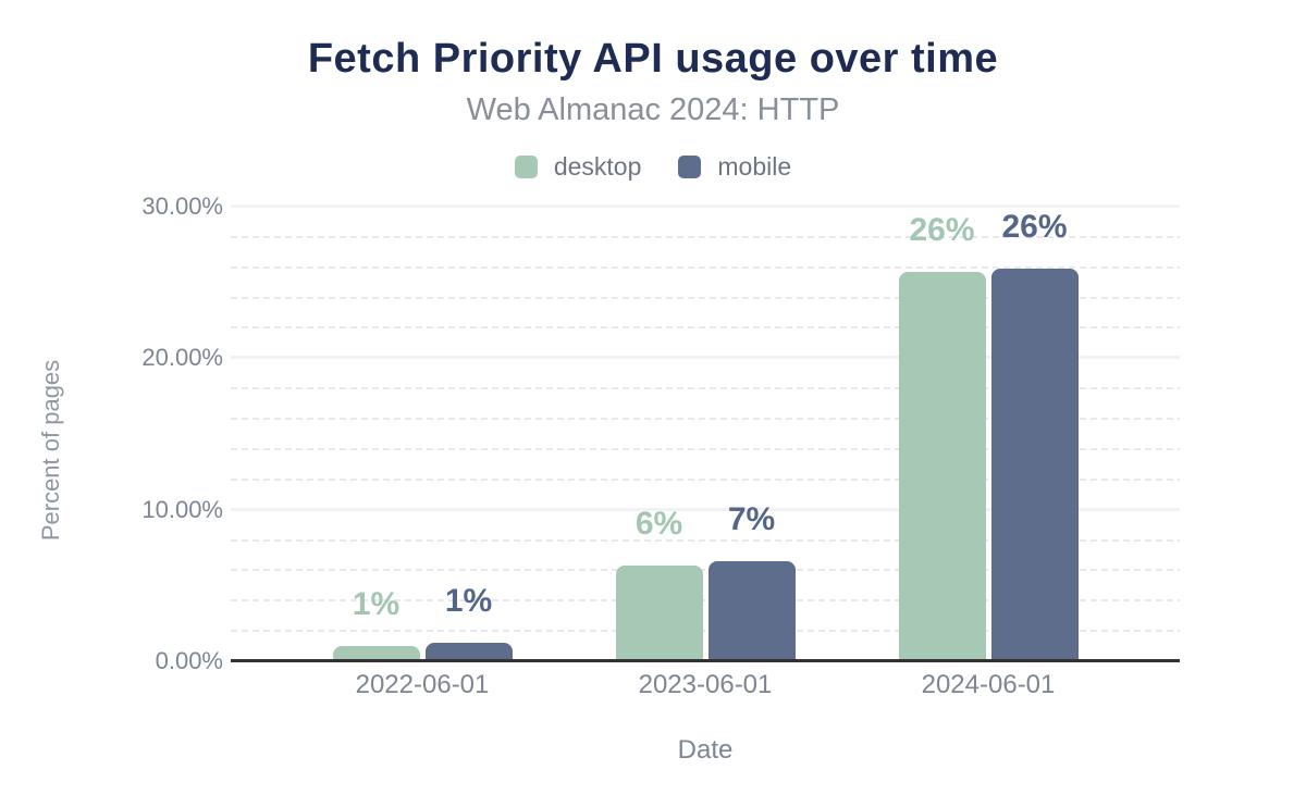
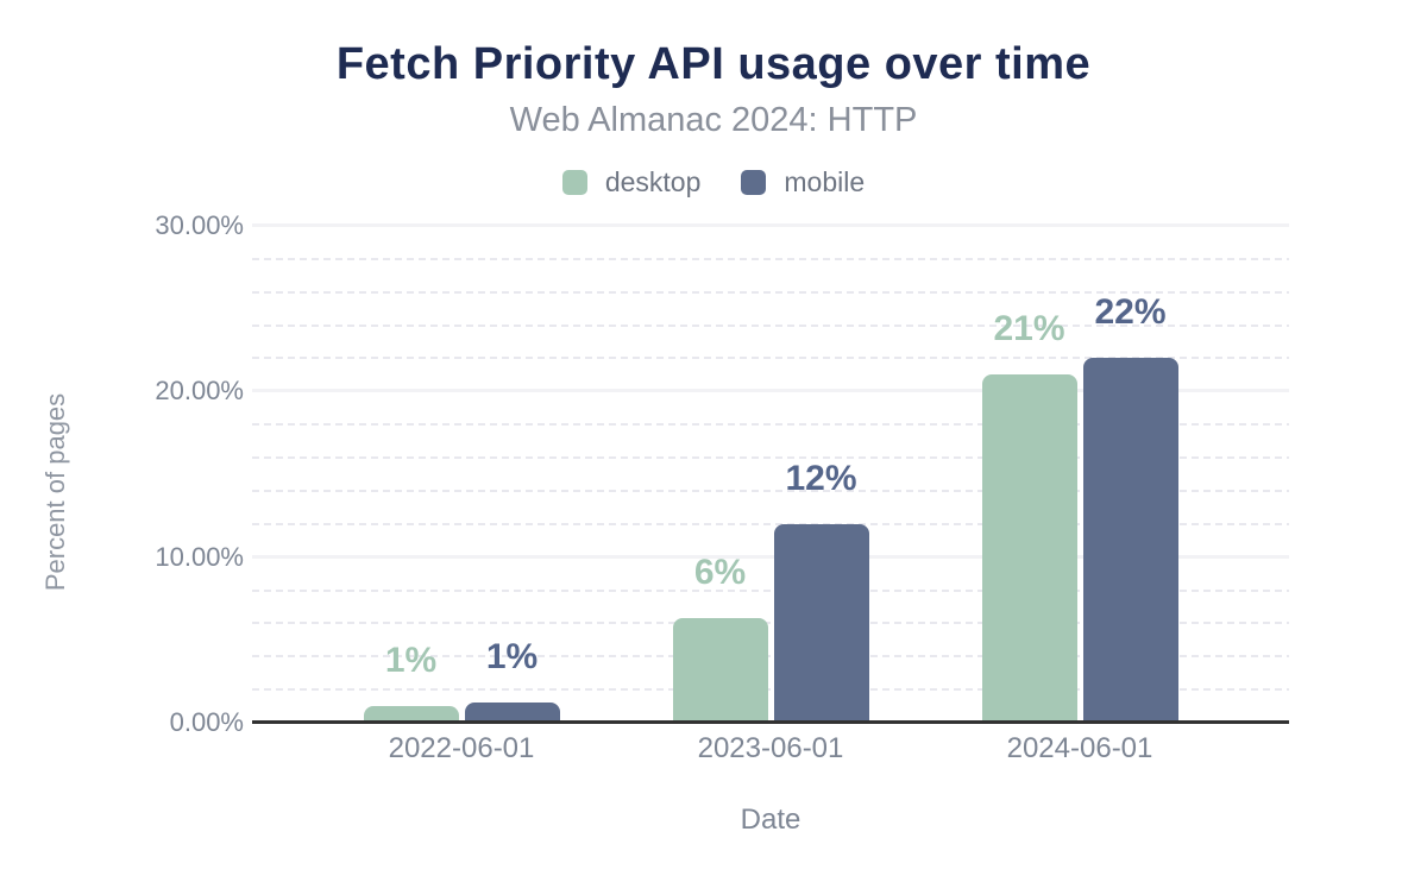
mobile/2023-06-01: 7% -> 12%
desktop/2024-06-01: 26% -> 21%
mobile/2024-06-01: 26% -> 22%
